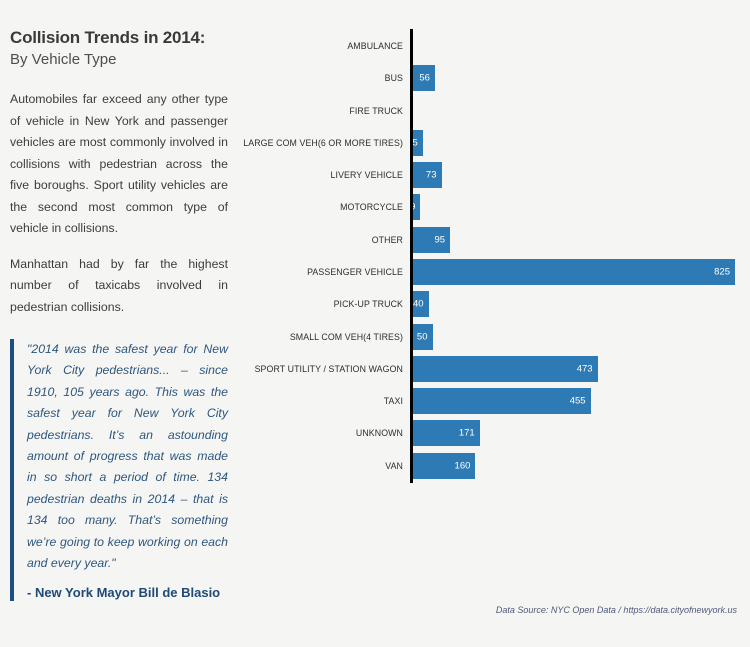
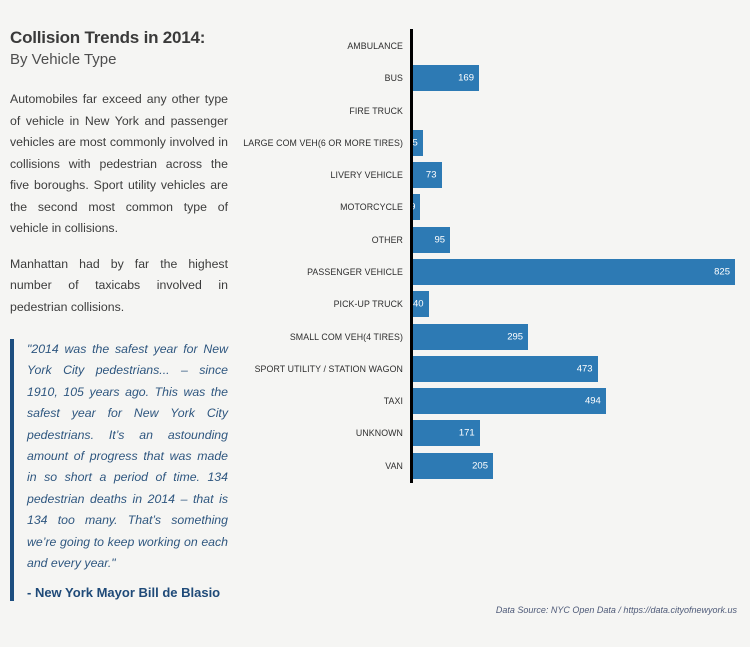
BUS: 56 -> 169
SMALL COM VEH(4 TIRES): 50 -> 295
TAXI: 455 -> 494
VAN: 160 -> 205
